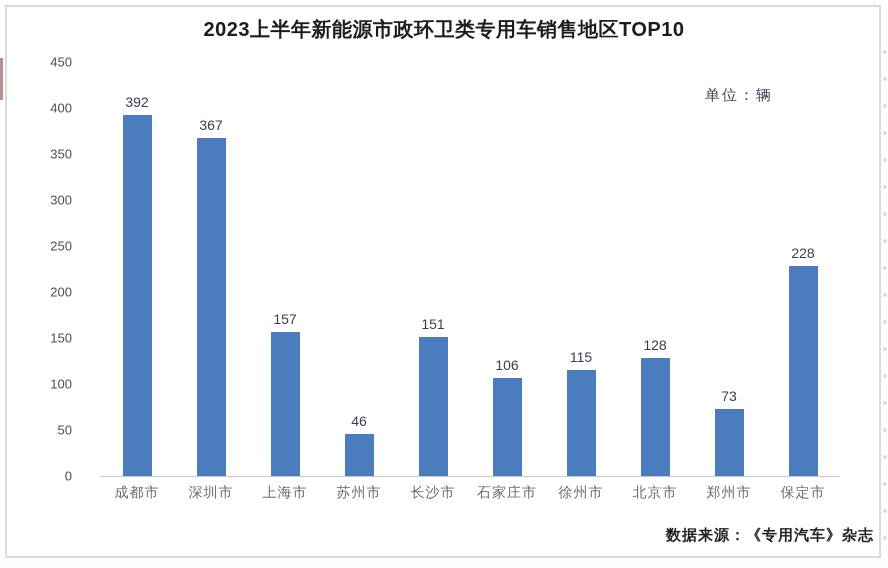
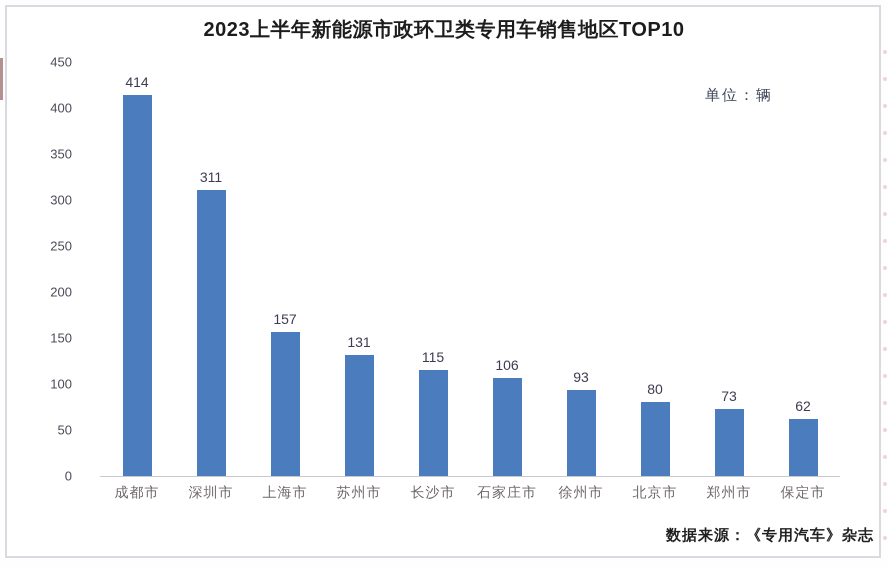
成都市: 392 -> 414
深圳市: 367 -> 311
苏州市: 46 -> 131
长沙市: 151 -> 115
徐州市: 115 -> 93
北京市: 128 -> 80
保定市: 228 -> 62
